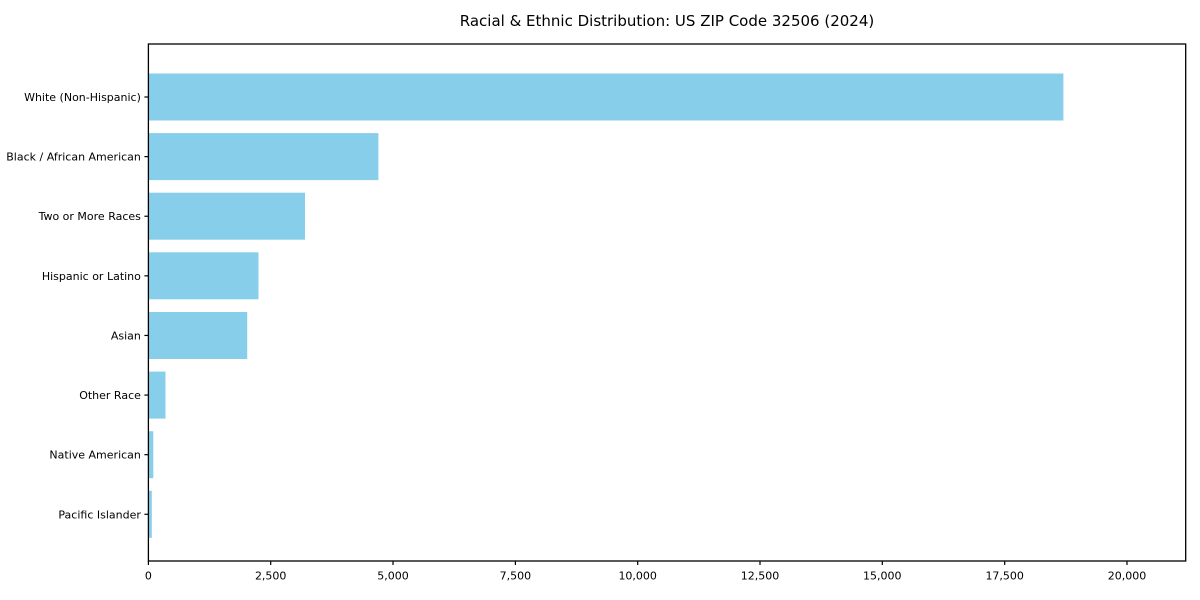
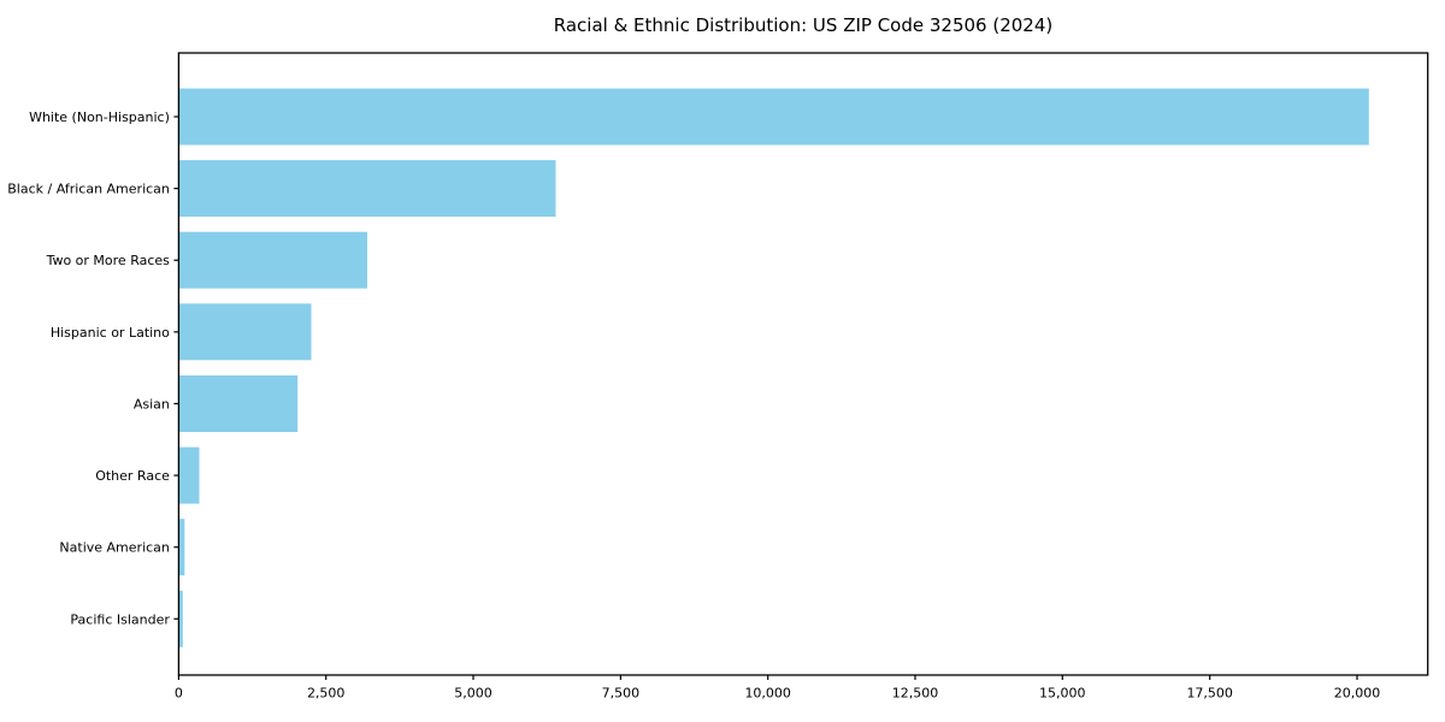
White (Non-Hispanic): 18700 -> 20200
Black / African American: 4700 -> 6400
